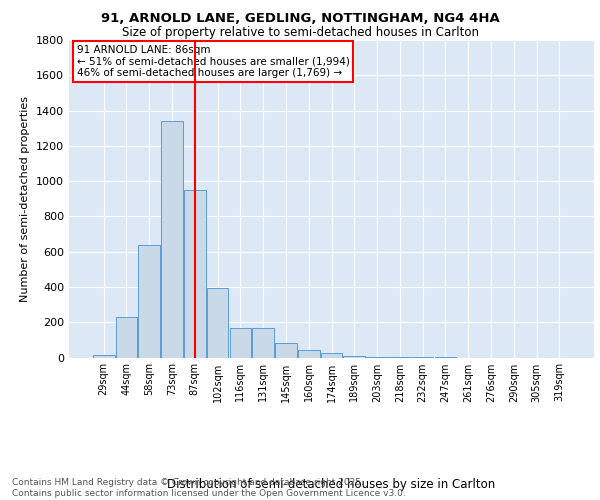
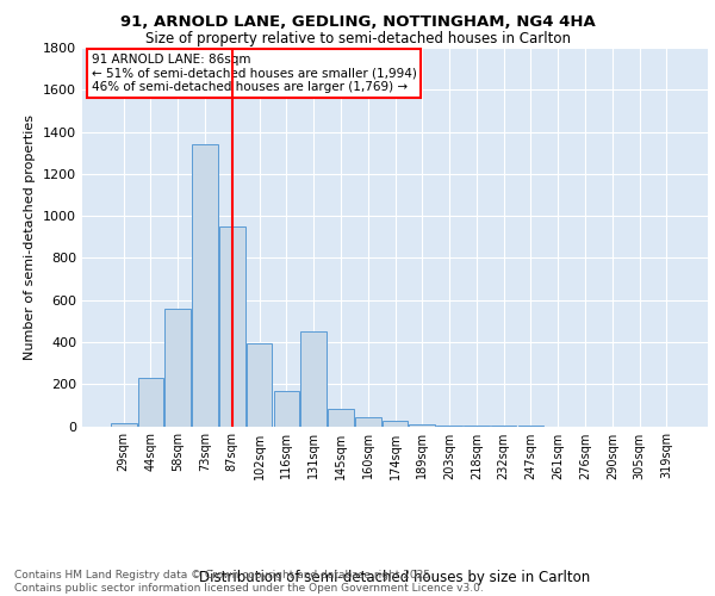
58sqm: 640 -> 560
131sqm: 160 -> 450
